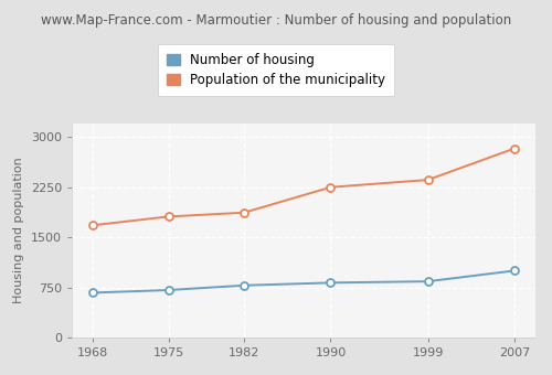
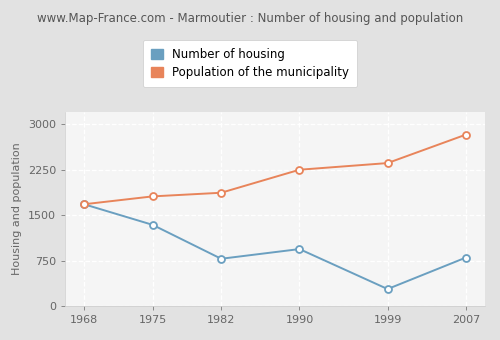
Number of housing/1968: 670 -> 1680
Number of housing/1975: 710 -> 1340
Number of housing/1990: 820 -> 940
Number of housing/1999: 840 -> 280
Number of housing/2007: 1000 -> 800
